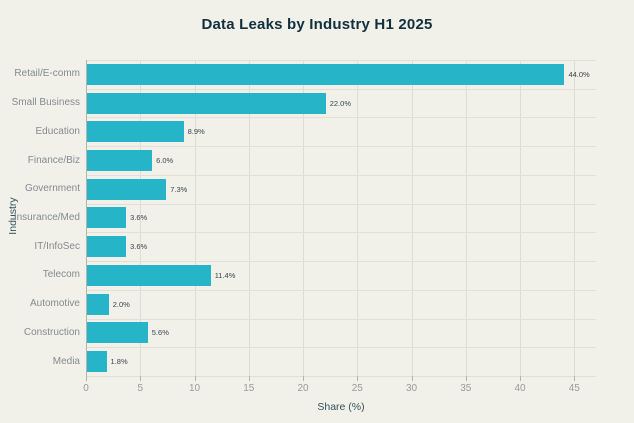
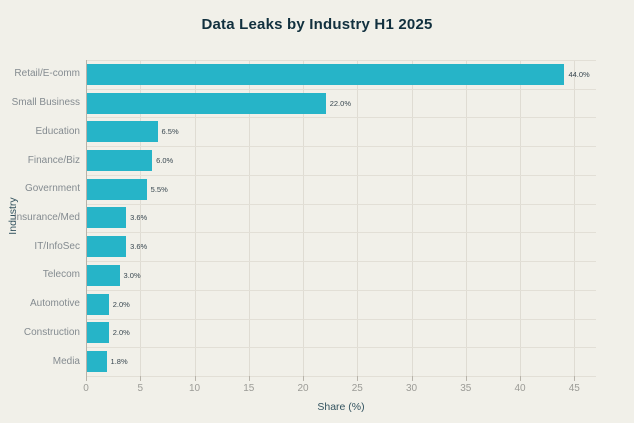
Education: 8.9% -> 6.5%
Government: 7.3% -> 5.5%
Telecom: 11.4% -> 3.0%
Construction: 5.6% -> 2.0%
